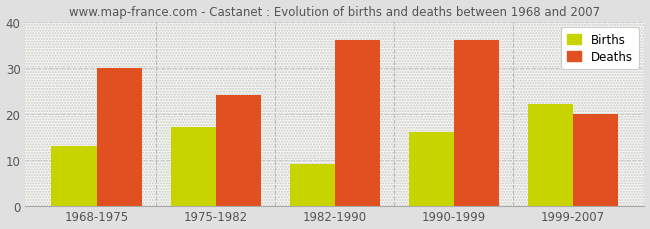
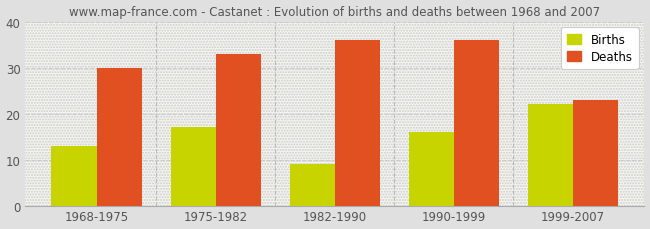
Deaths/1975-1982: 24 -> 33
Deaths/1999-2007: 20 -> 23
